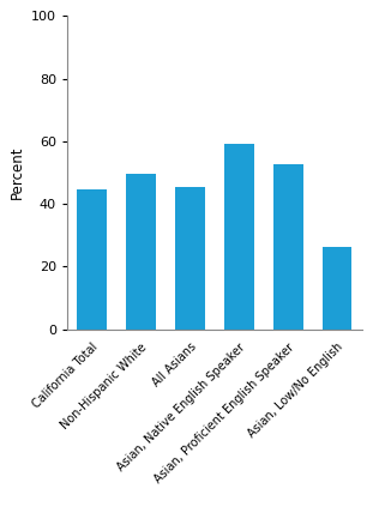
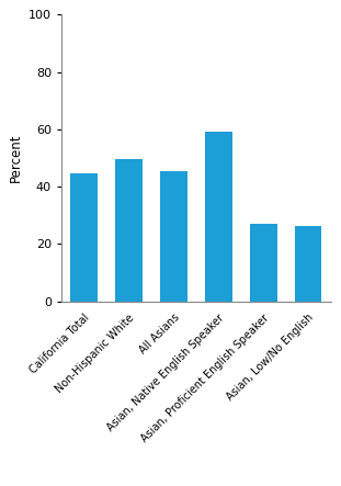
Asian, Proficient English Speaker: 52.5 -> 27.0
